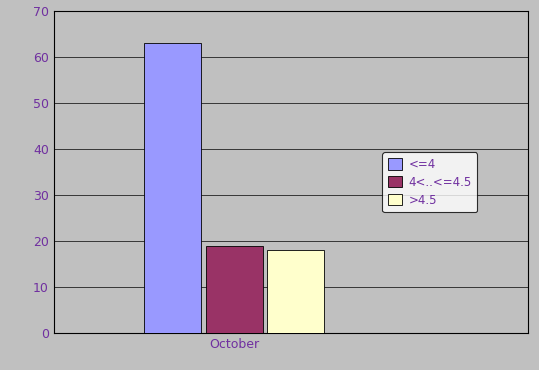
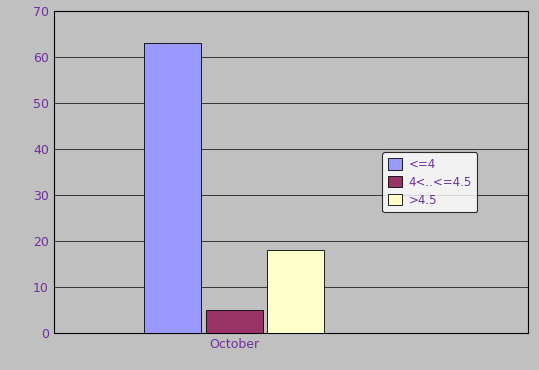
October: 19 -> 5
